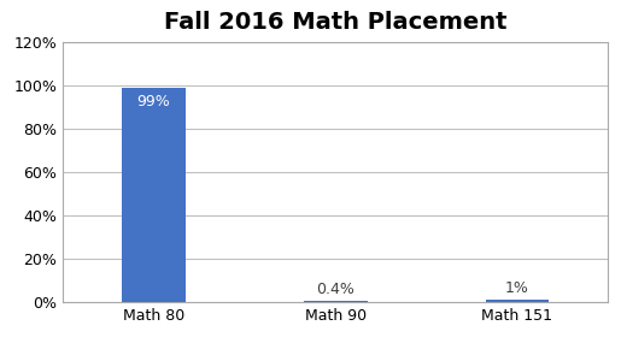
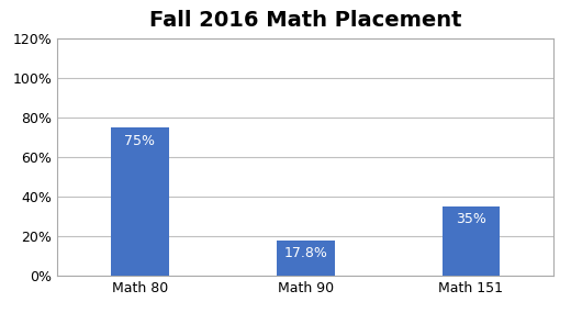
Math 80: 99% -> 75%
Math 90: 0.4% -> 17.8%
Math 151: 1% -> 35%
